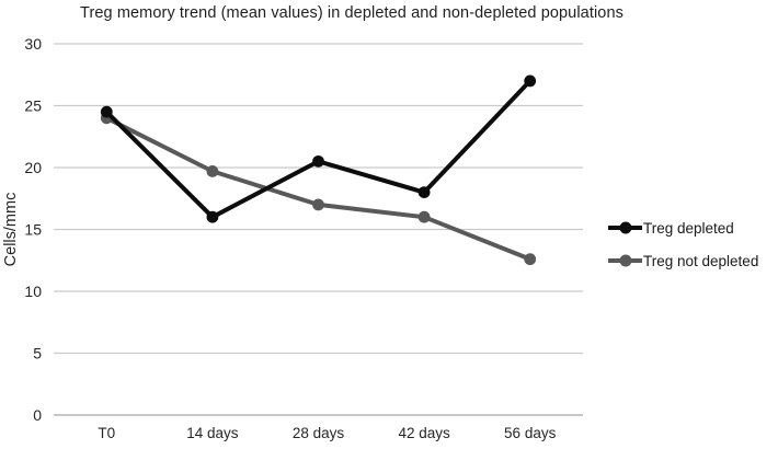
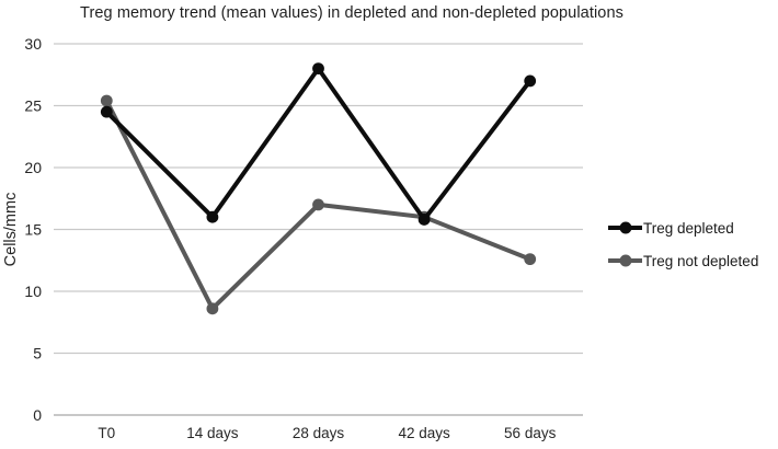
Treg not depleted/T0: 24.0 -> 25.4
Treg not depleted/14 days: 19.7 -> 8.6
Treg depleted/28 days: 20.5 -> 28.0
Treg depleted/42 days: 18.0 -> 15.8
